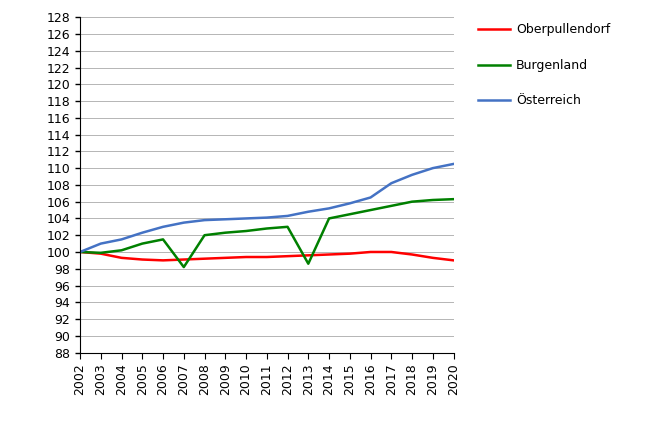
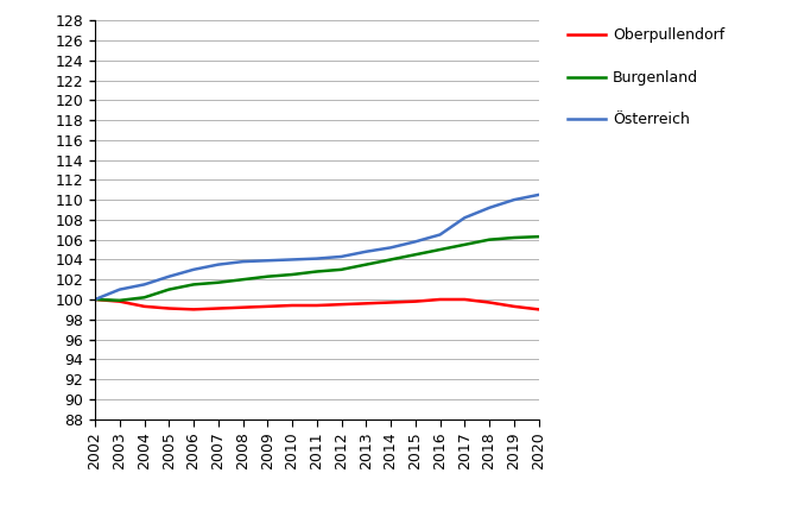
Burgenland/2007: 98.2 -> 101.7
Burgenland/2013: 98.6 -> 103.5
